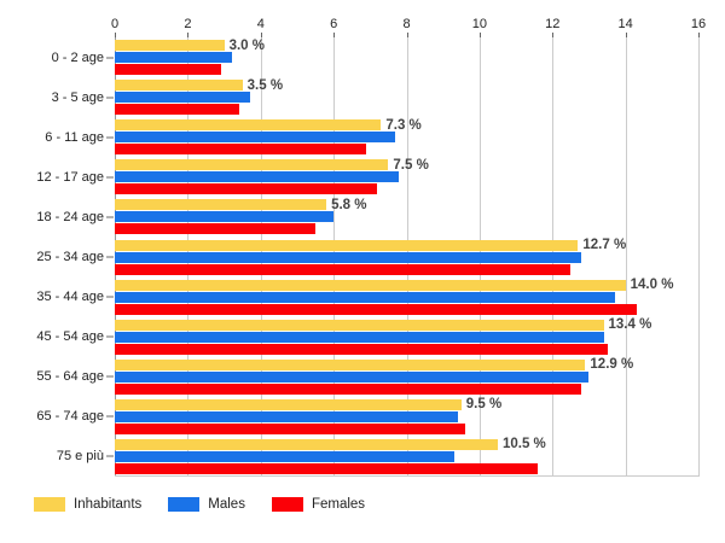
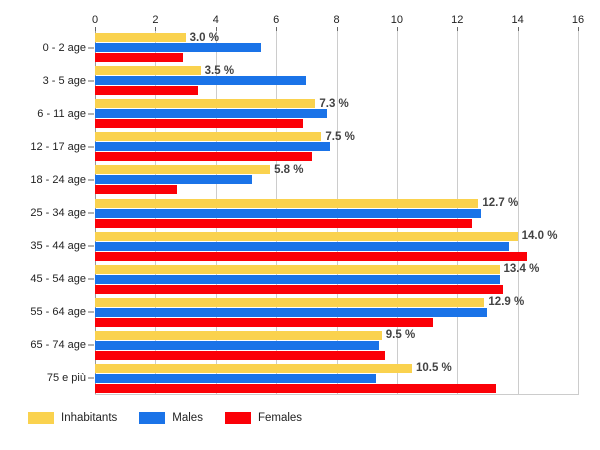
Males/0 - 2 age: 3.2 -> 5.5
Males/3 - 5 age: 3.7 -> 7.0
Males/18 - 24 age: 6.0 -> 5.2
Females/18 - 24 age: 5.5 -> 2.7
Females/55 - 64 age: 12.8 -> 11.2
Females/75 e più: 11.6 -> 13.3
